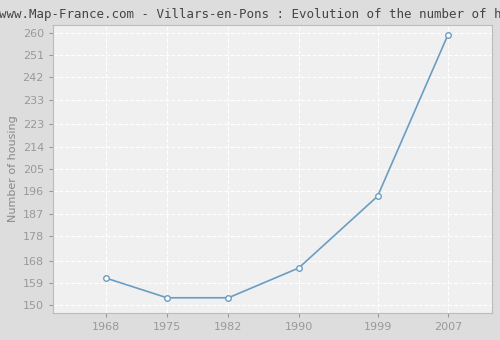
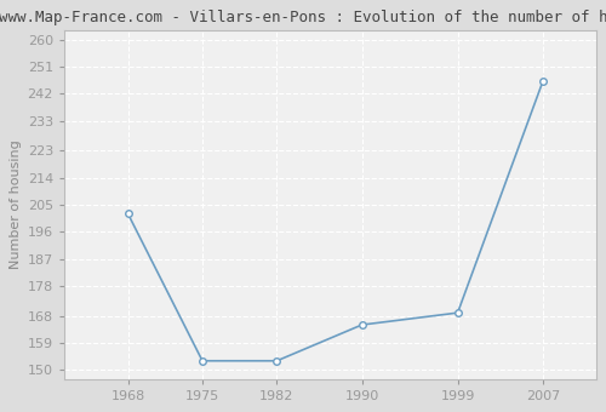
1968: 161 -> 202
1999: 194 -> 169
2007: 259 -> 246
